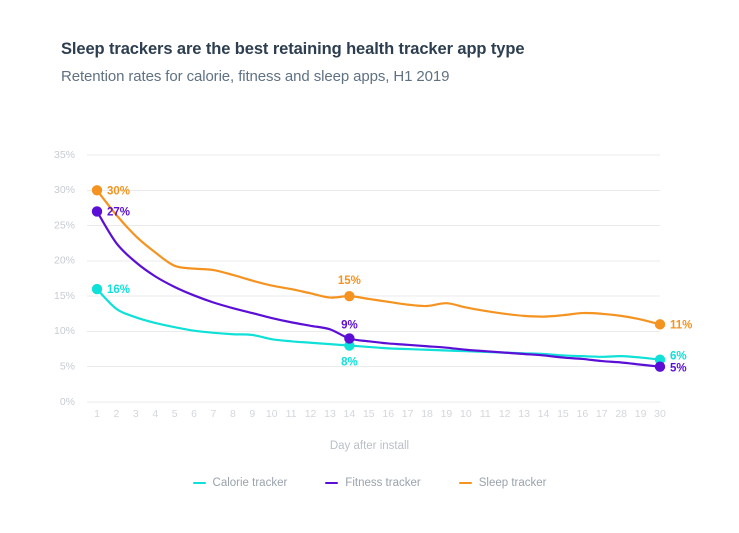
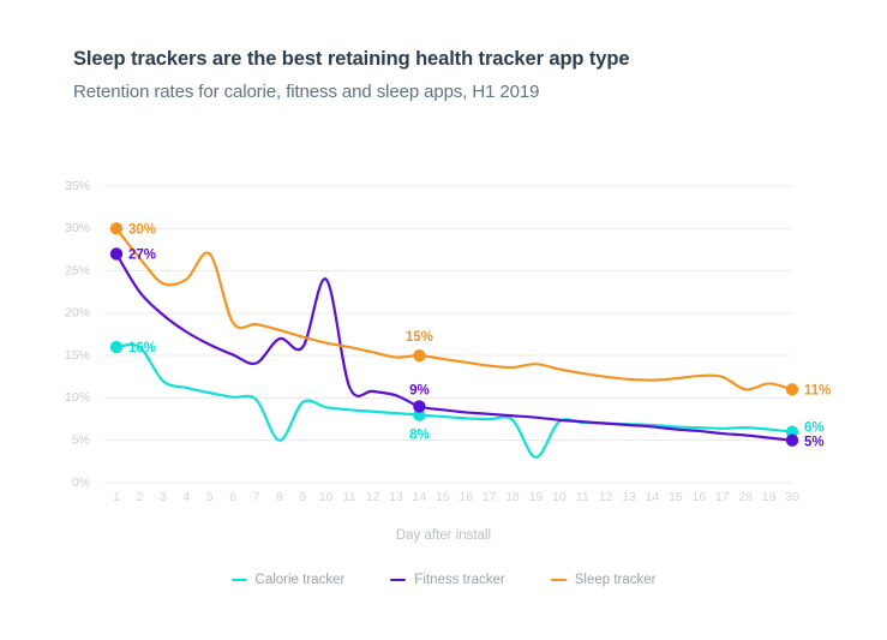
Calorie tracker/2: 13% -> 16%
Sleep tracker/4: 21% -> 24%
Sleep tracker/5: 19% -> 27%
Calorie tracker/8: 10% -> 5%
Fitness tracker/8: 13% -> 17%
Fitness tracker/9: 13% -> 16%
Fitness tracker/10: 12% -> 24%
Calorie tracker/19: 7% -> 3%
Sleep tracker/28: 12% -> 11%
